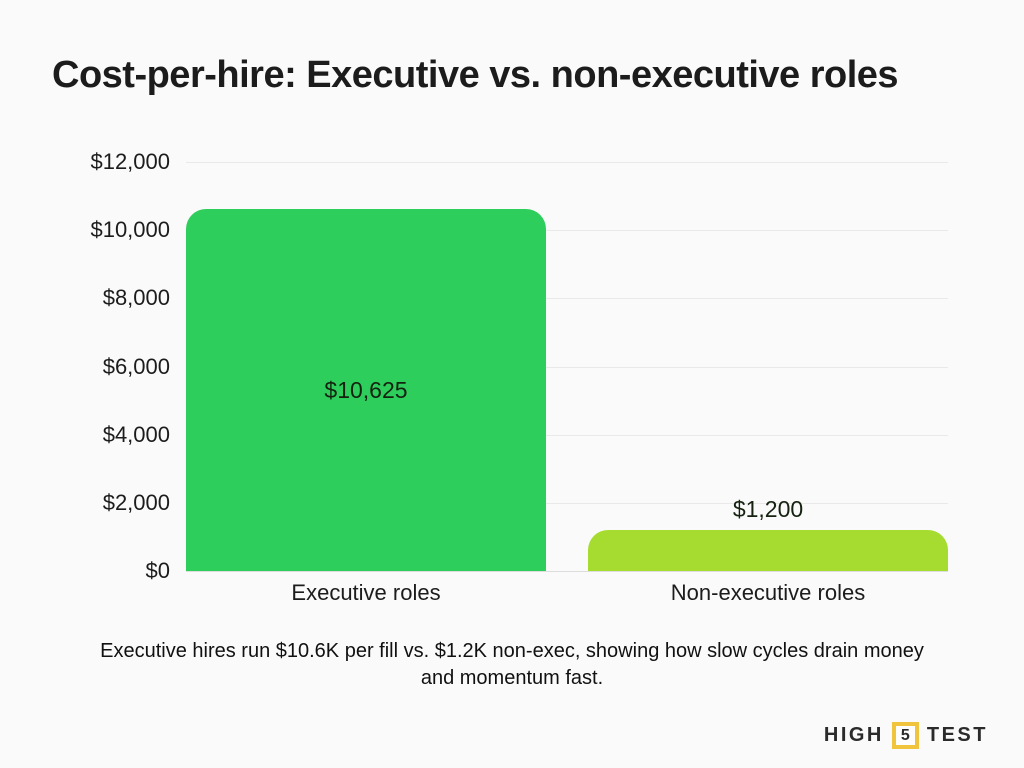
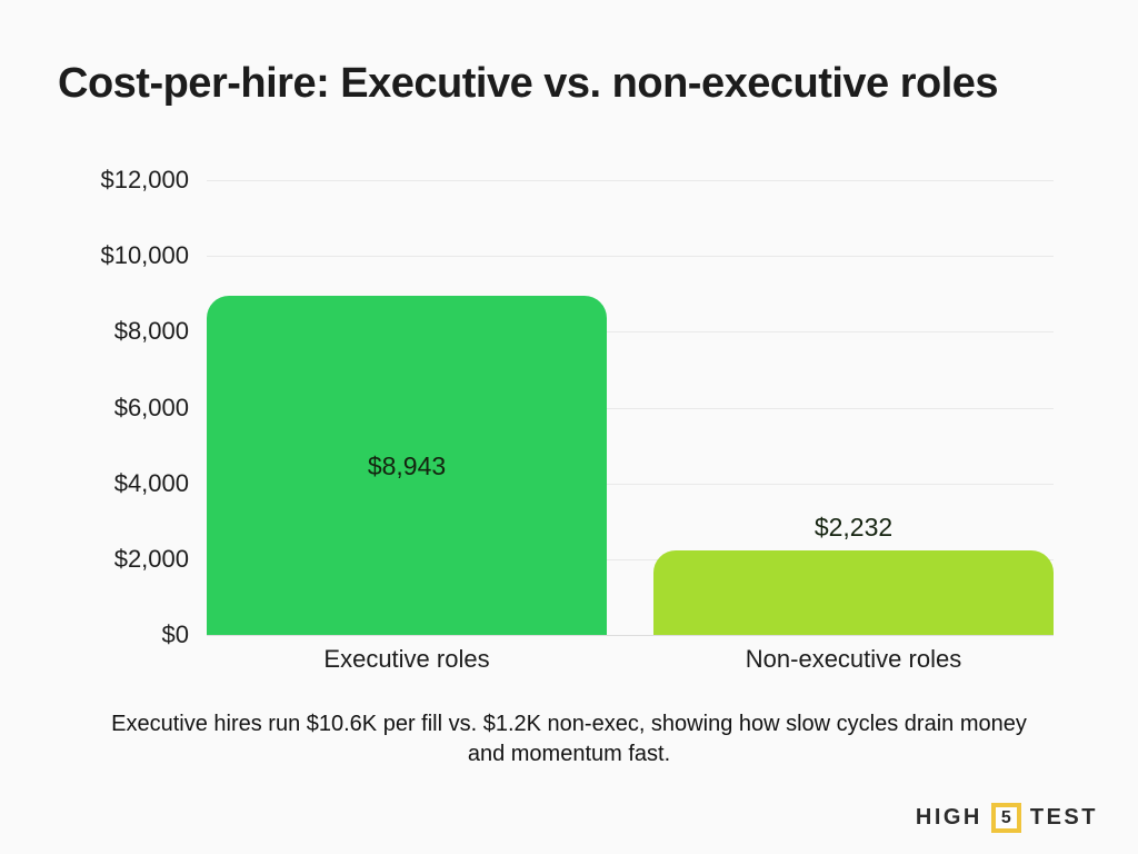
Executive roles: $10,625 -> $8,943
Non-executive roles: $1,200 -> $2,232
